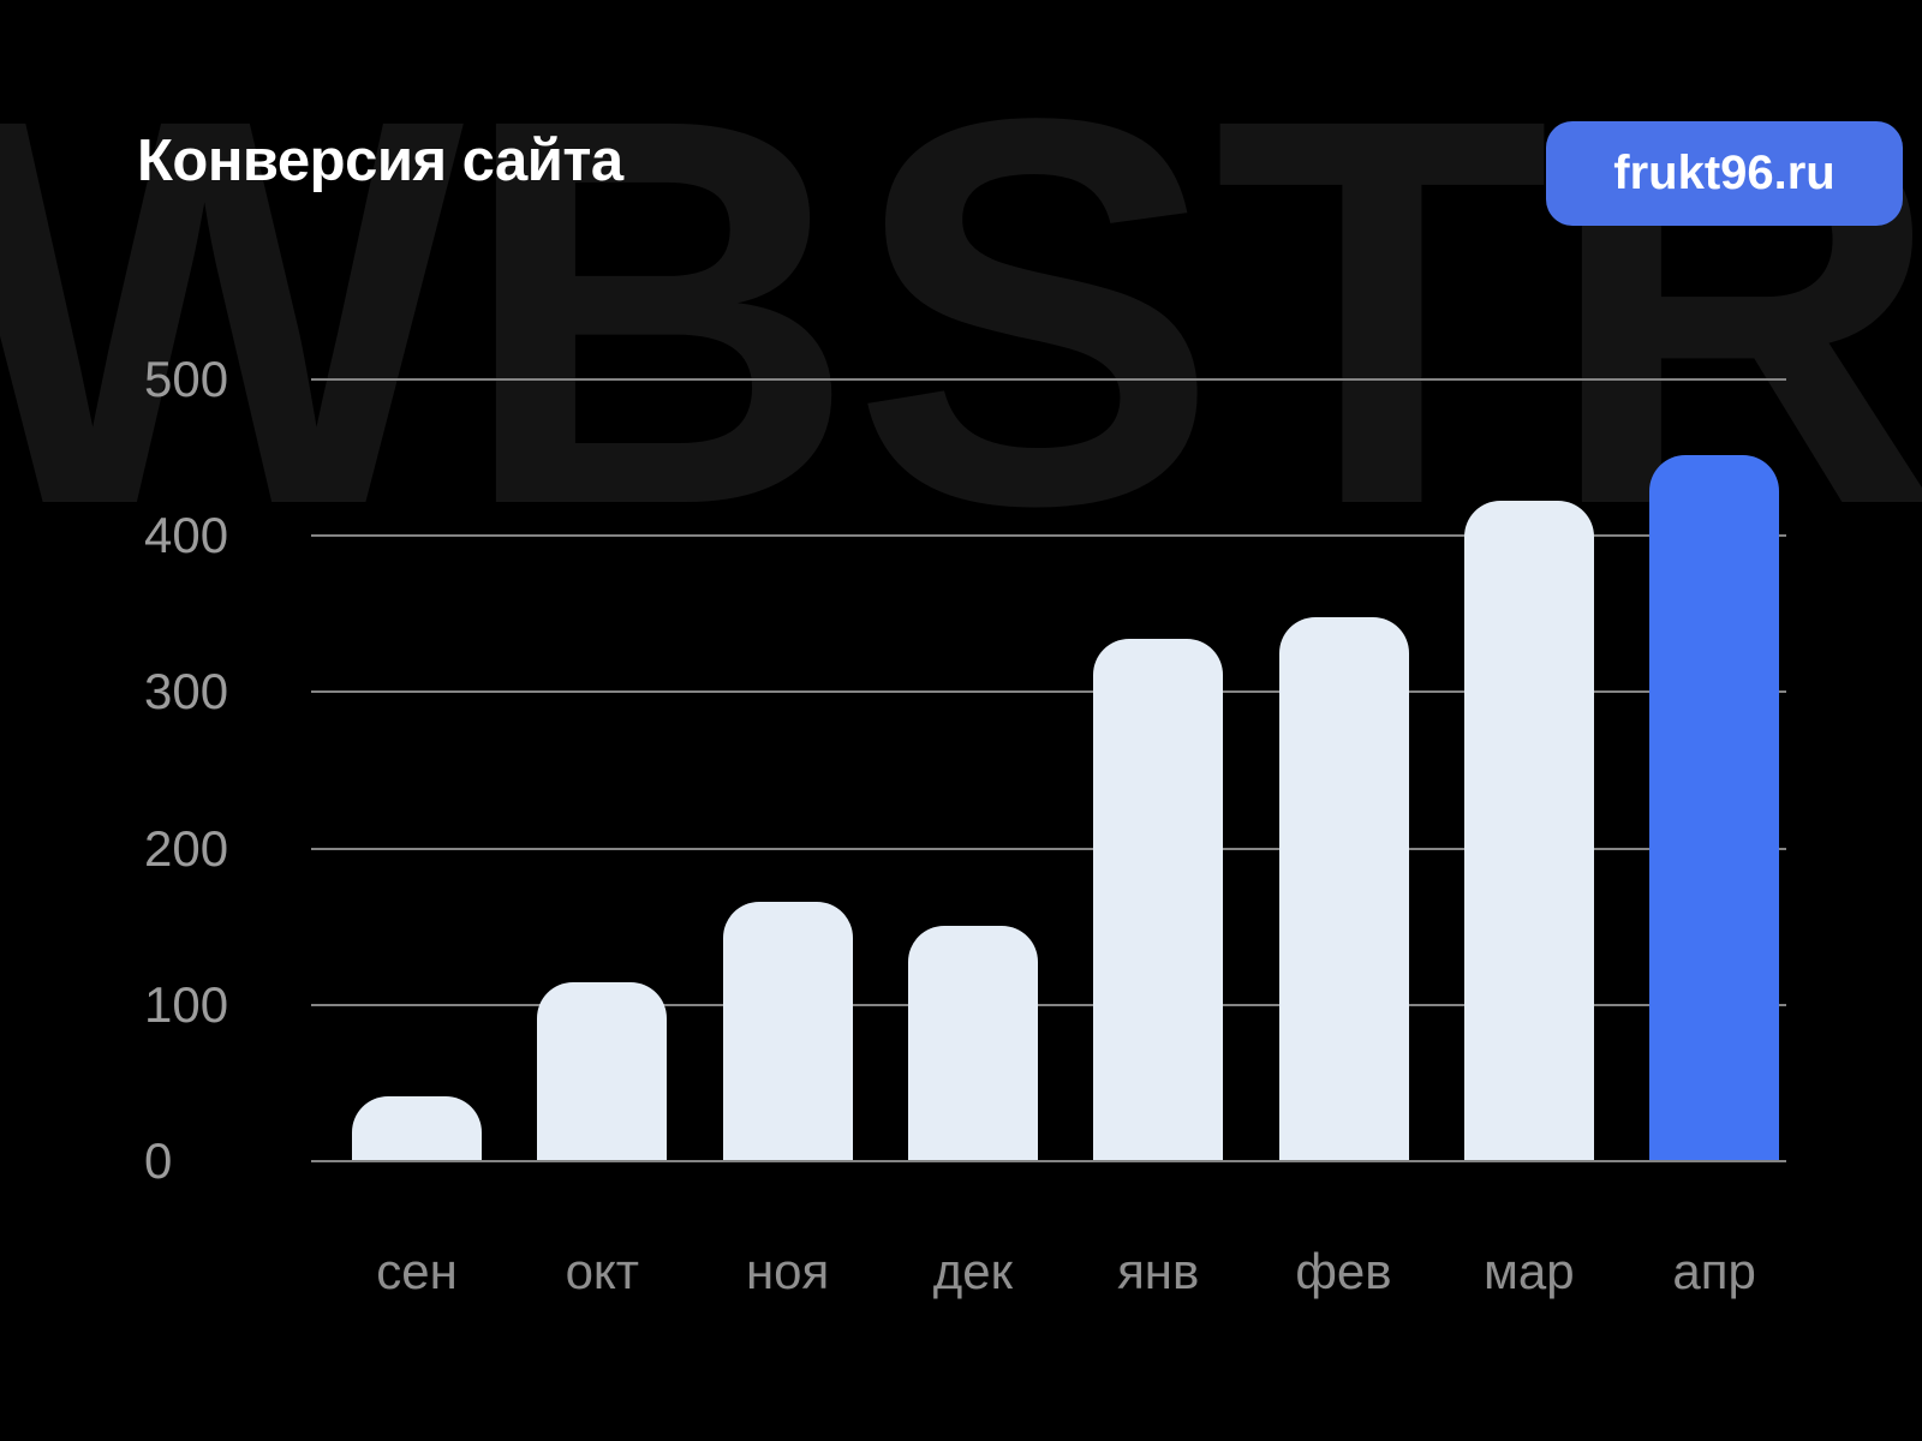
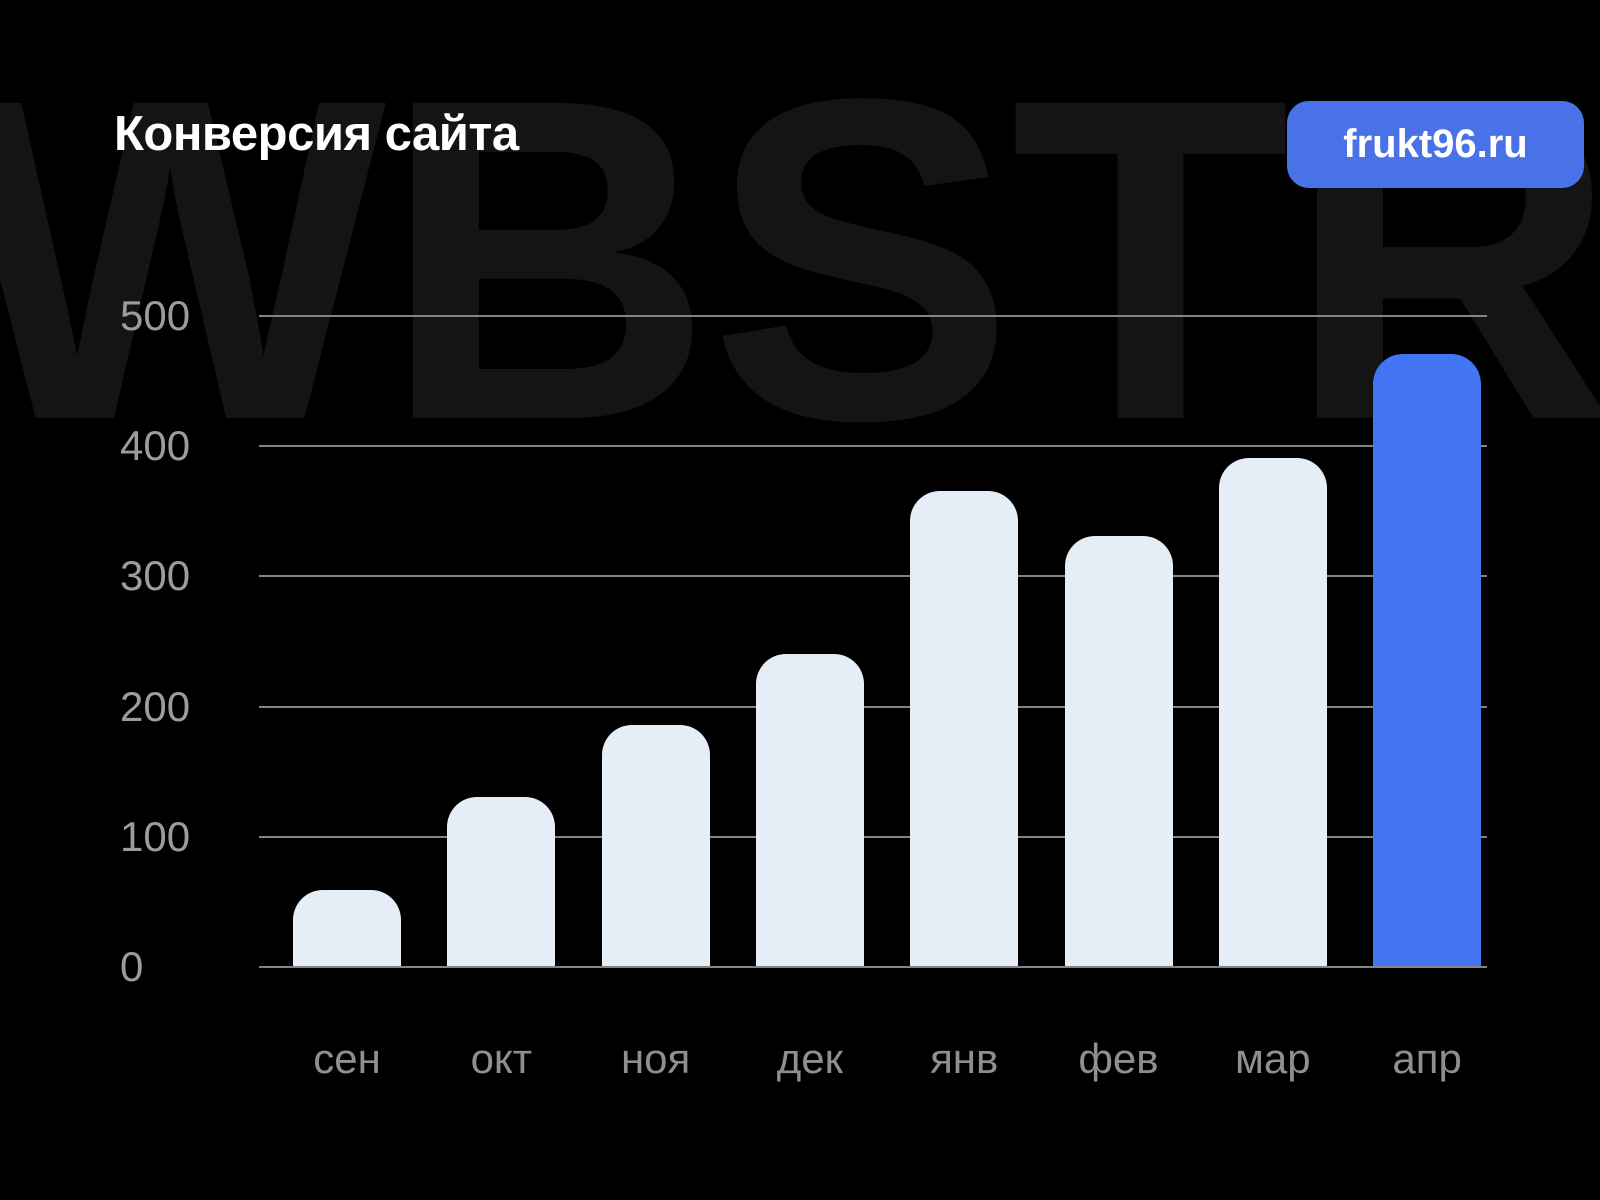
сен: 41 -> 58
окт: 114 -> 130
ноя: 165 -> 185
дек: 150 -> 240
янв: 333 -> 365
фев: 347 -> 330
мар: 422 -> 390
апр: 451 -> 470
